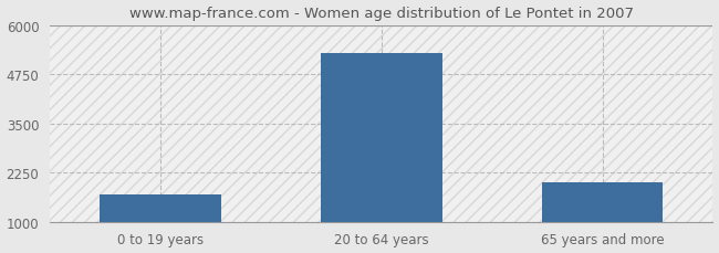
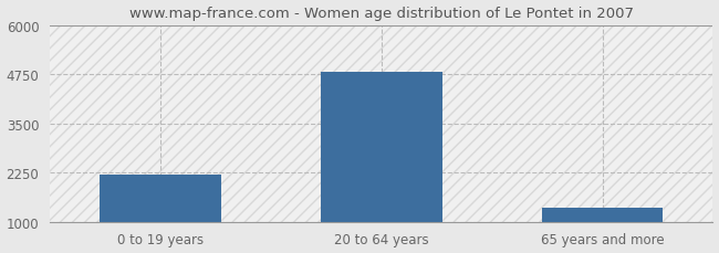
0 to 19 years: 1700 -> 2200
20 to 64 years: 5300 -> 4830
65 years and more: 2000 -> 1350
